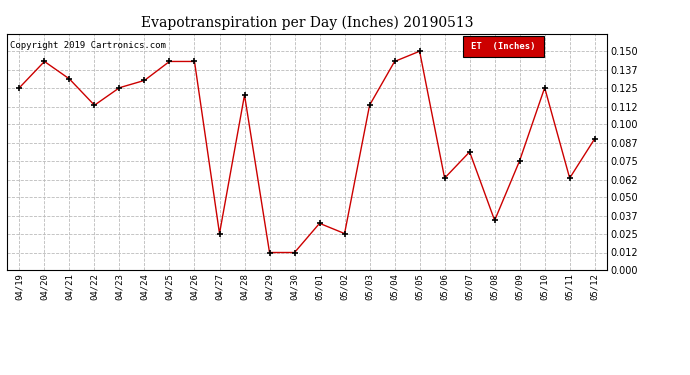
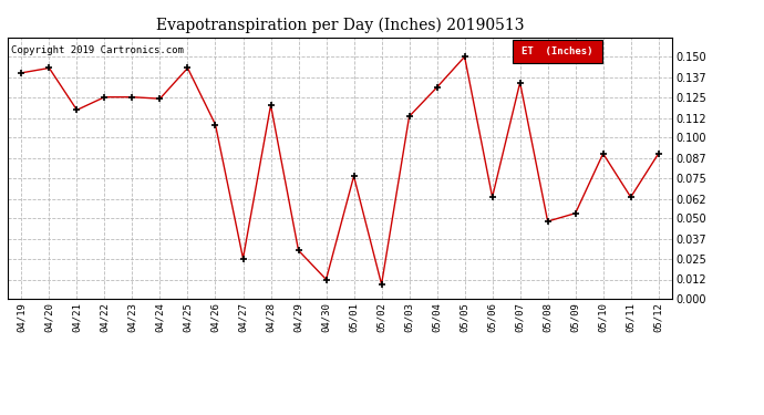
04/19: 0.125 -> 0.140
04/21: 0.131 -> 0.117
04/22: 0.113 -> 0.125
04/24: 0.130 -> 0.124
04/26: 0.143 -> 0.108
04/29: 0.012 -> 0.030
05/01: 0.032 -> 0.076
05/02: 0.025 -> 0.009
05/04: 0.143 -> 0.131
05/07: 0.081 -> 0.134
05/08: 0.034 -> 0.048
05/09: 0.075 -> 0.053
05/10: 0.125 -> 0.090
